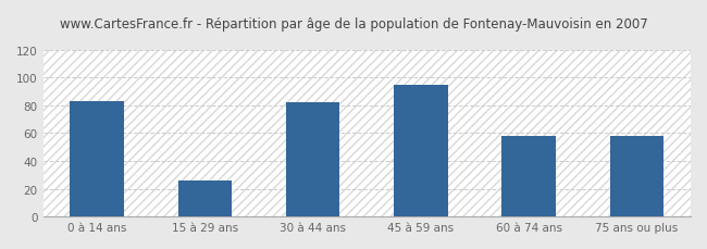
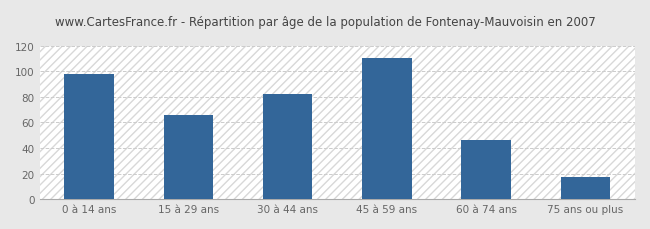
0 à 14 ans: 83 -> 98
15 à 29 ans: 26 -> 66
45 à 59 ans: 95 -> 110
60 à 74 ans: 58 -> 46
75 ans ou plus: 58 -> 17
